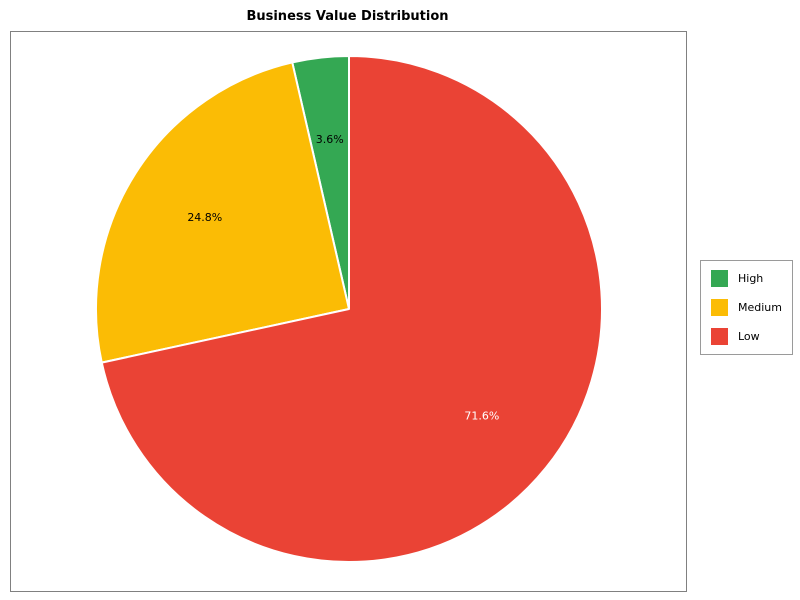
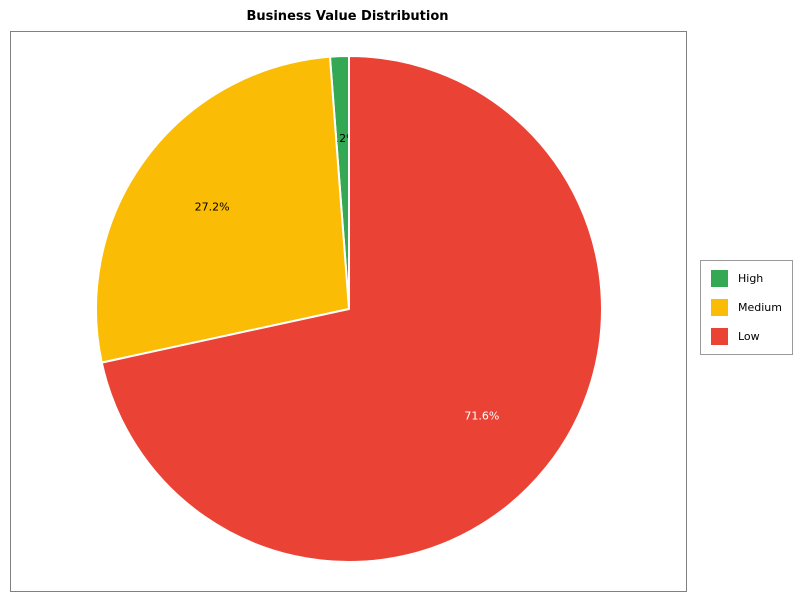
High: 3.6% -> 1.2%
Medium: 24.8% -> 27.2%
